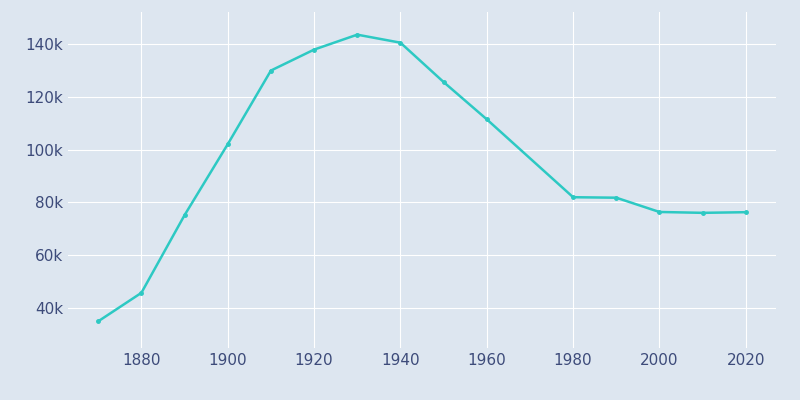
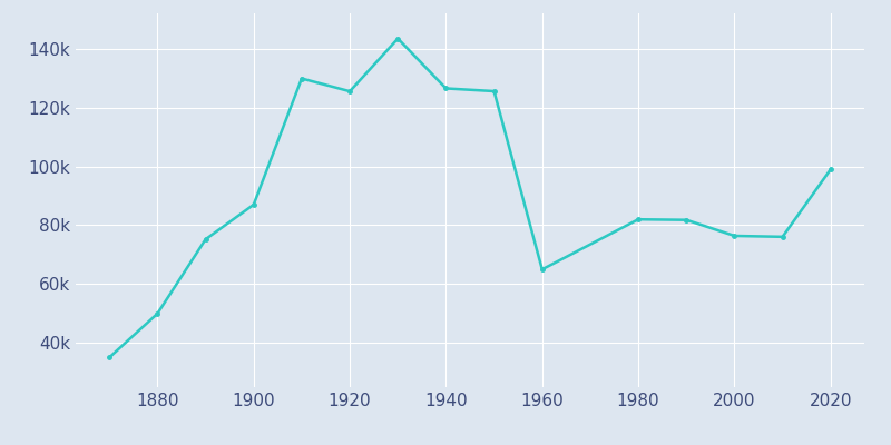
1880: 45.8k -> 50.0k
1900: 102.0k -> 87.0k
1920: 137.8k -> 125.5k
1940: 140.4k -> 126.5k
1960: 111.4k -> 65.0k
2020: 76.3k -> 99.0k
